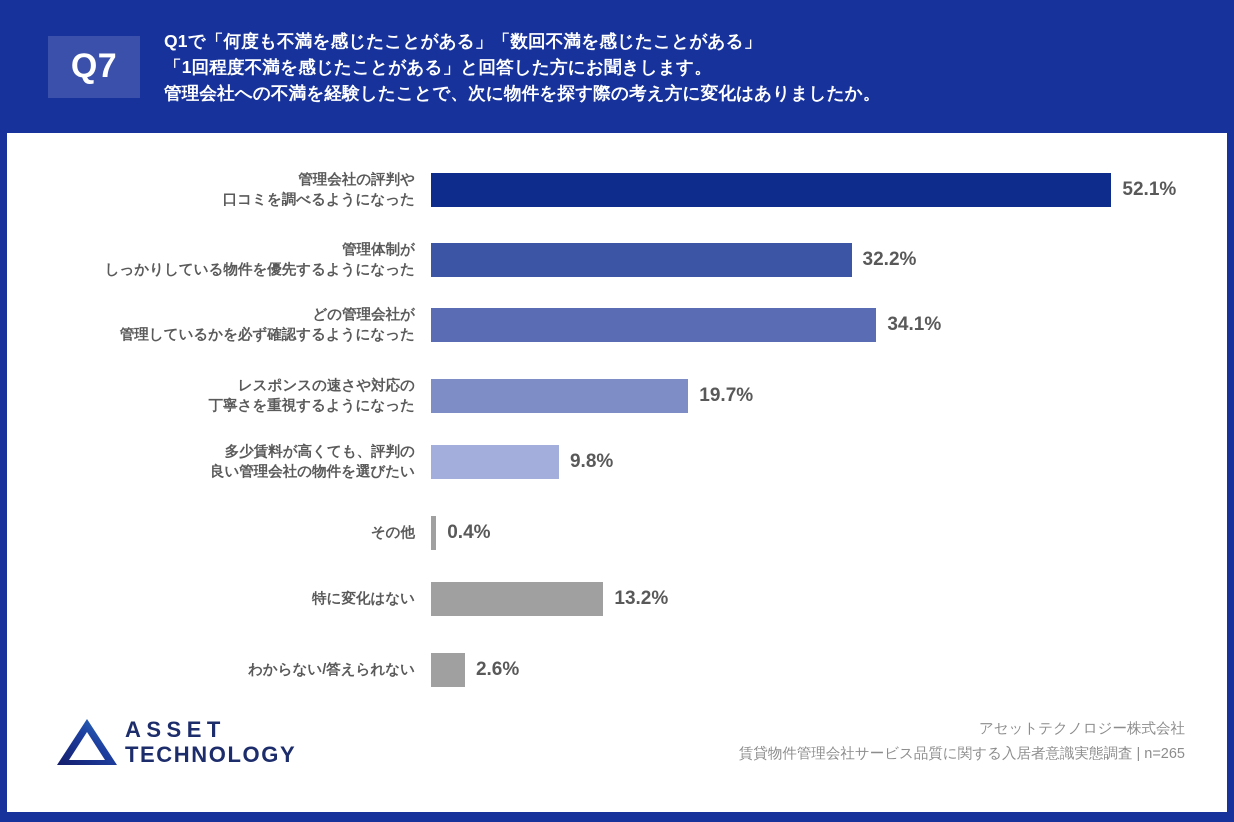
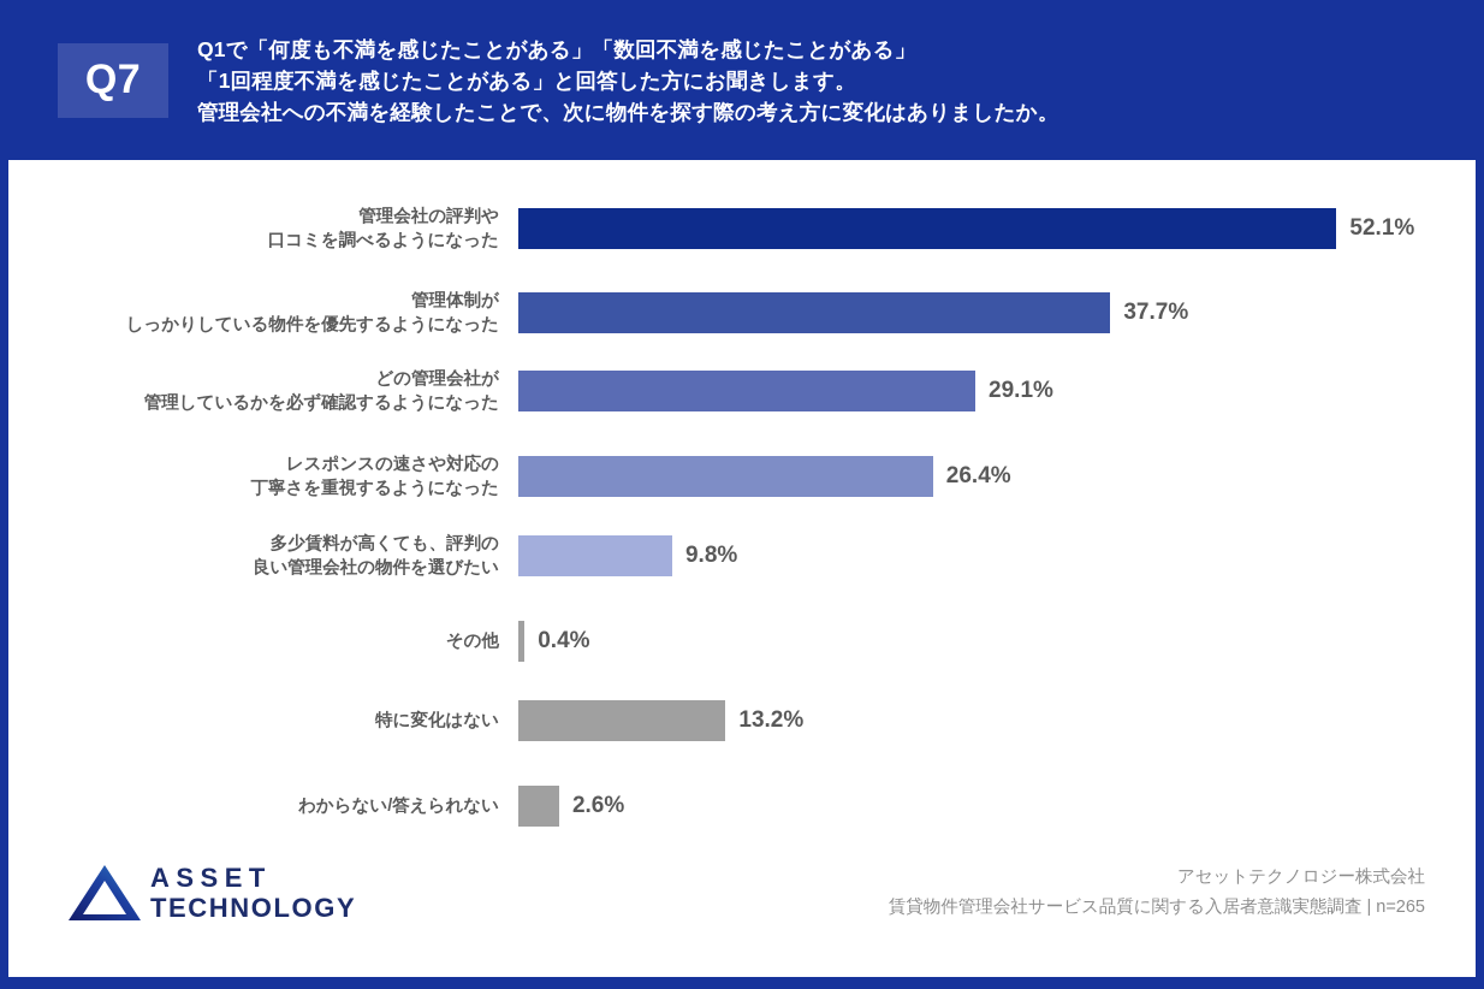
管理体制が しっかりしている物件を優先するようになった: 32.2% -> 37.7%
どの管理会社が 管理しているかを必ず確認するようになった: 34.1% -> 29.1%
レスポンスの速さや対応の 丁寧さを重視するようになった: 19.7% -> 26.4%
